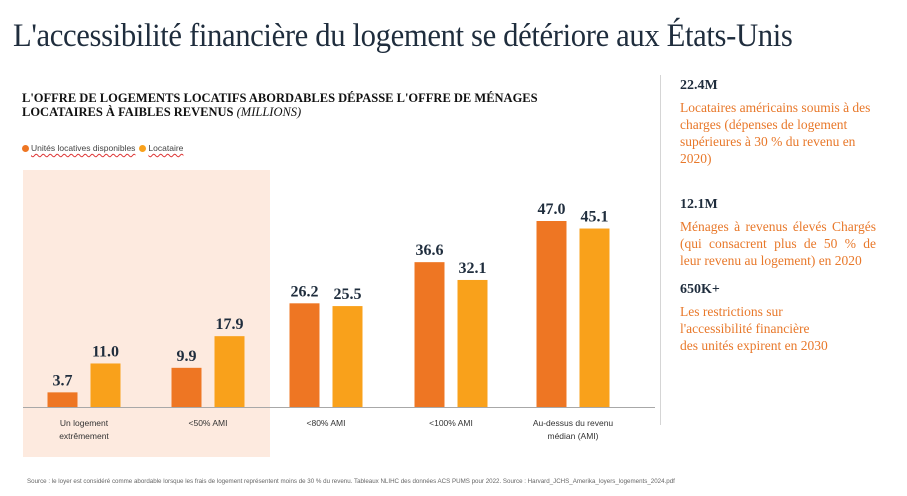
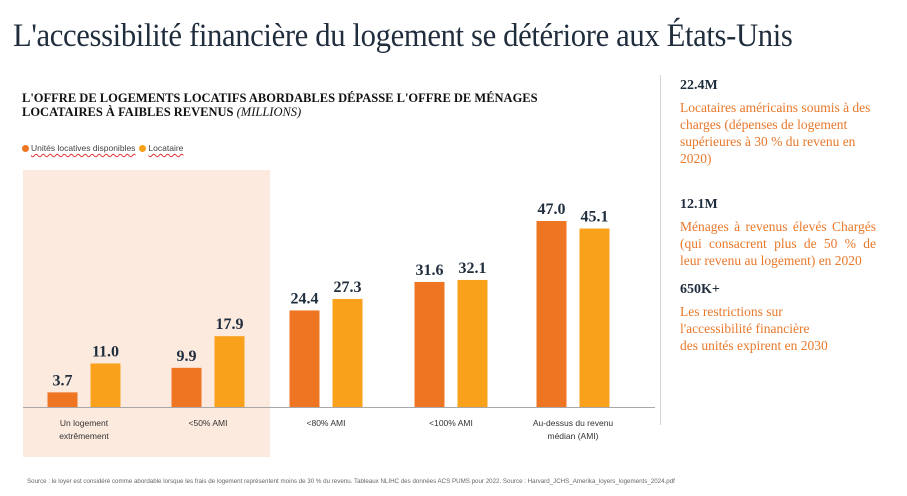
Unités locatives disponibles/<80% AMI: 26.2 -> 24.4
Locataire/<80% AMI: 25.5 -> 27.3
Unités locatives disponibles/<100% AMI: 36.6 -> 31.6
